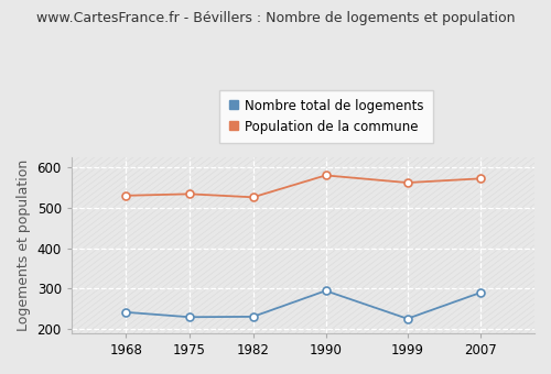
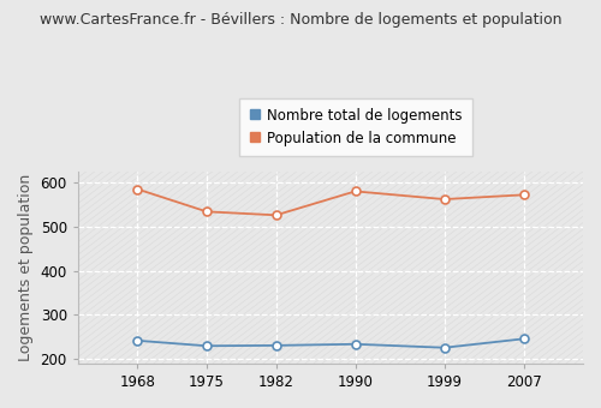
Population de la commune/1968: 530 -> 585
Nombre total de logements/1990: 295 -> 234
Nombre total de logements/2007: 290 -> 246
